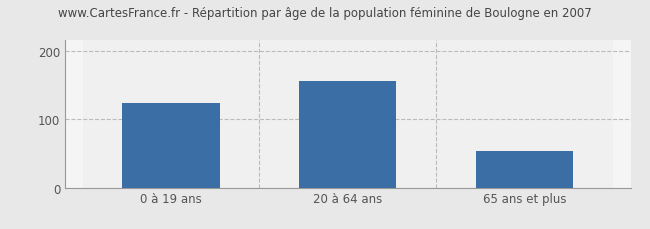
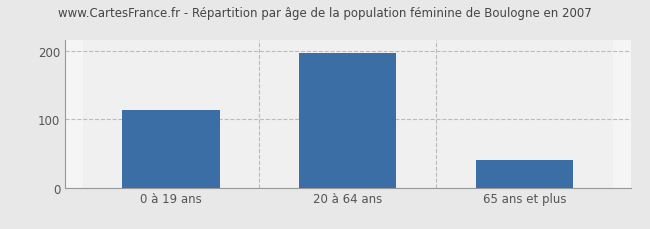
0 à 19 ans: 124 -> 113
20 à 64 ans: 156 -> 197
65 ans et plus: 54 -> 40
